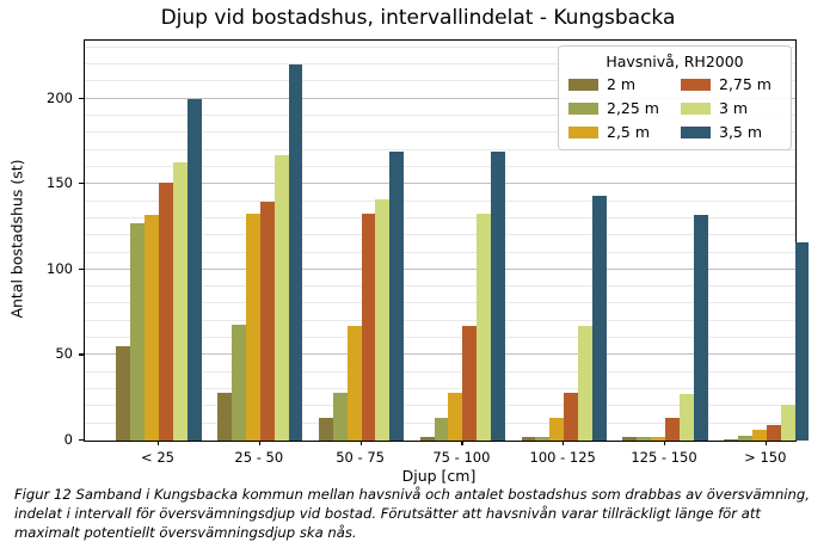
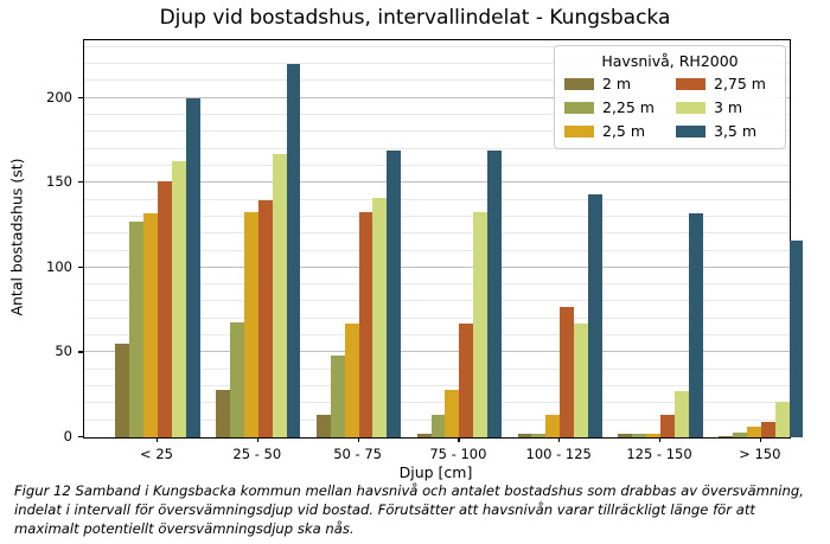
2,25 m/50 - 75: 28 -> 48
2,75 m/100 - 125: 28 -> 77
